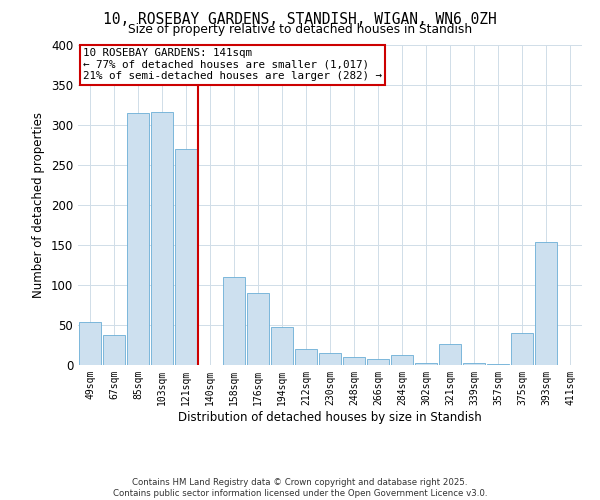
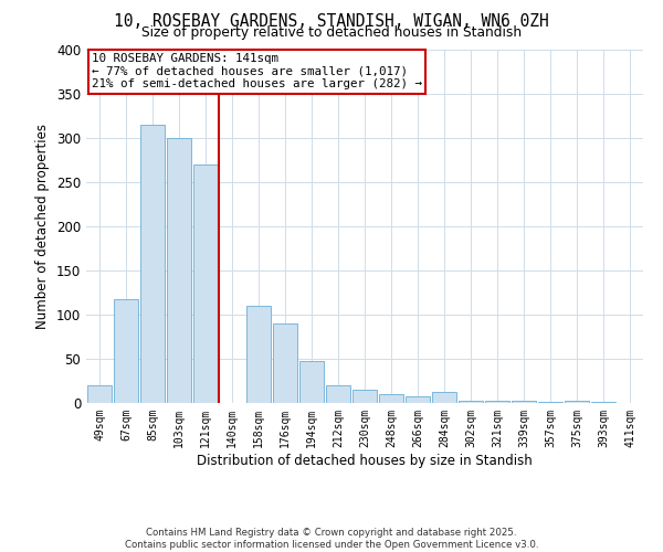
49sqm: 54 -> 20
67sqm: 38 -> 118
103sqm: 316 -> 300
321sqm: 26 -> 2
375sqm: 40 -> 2
393sqm: 154 -> 1
